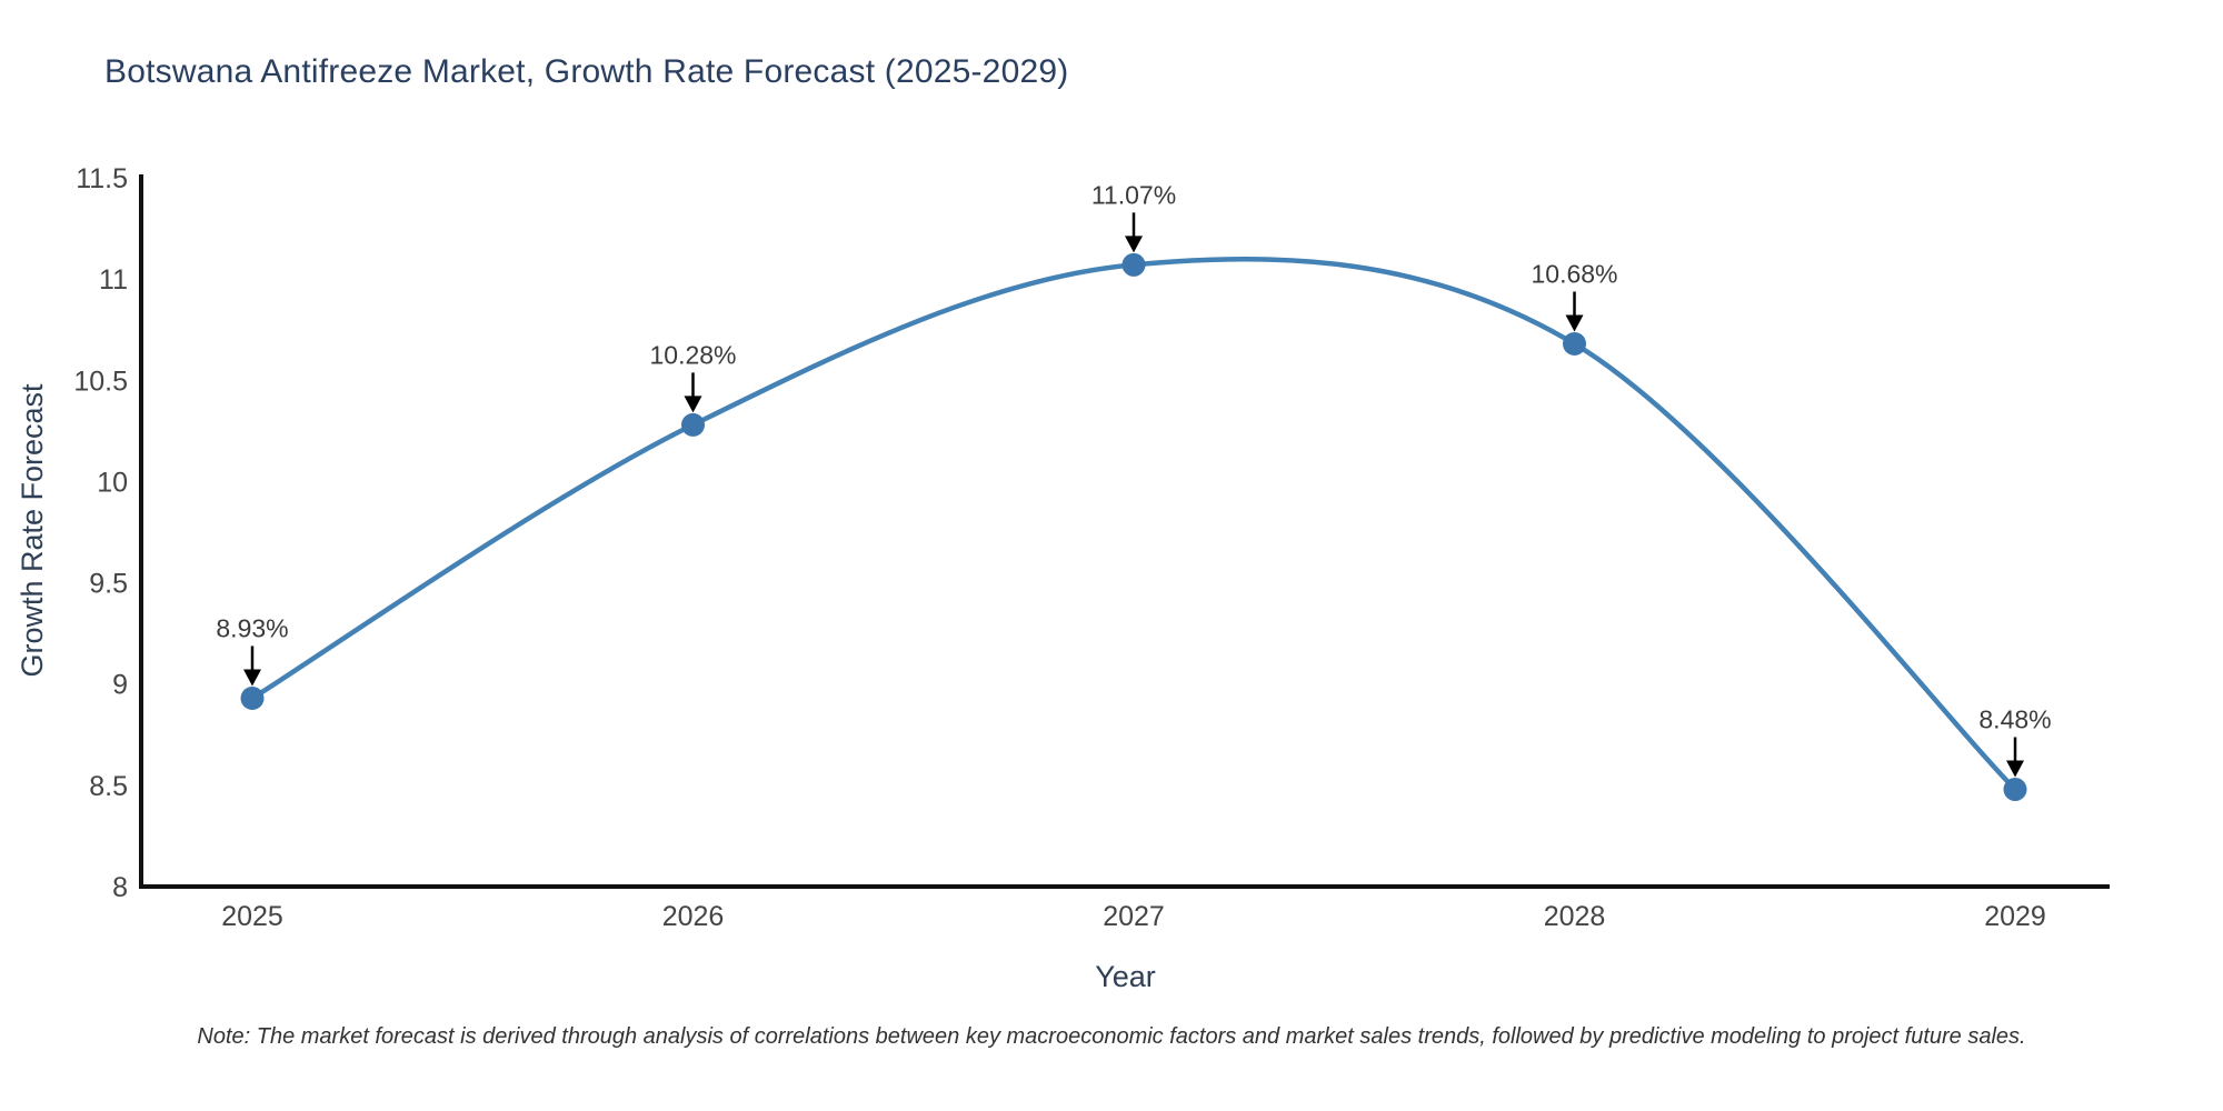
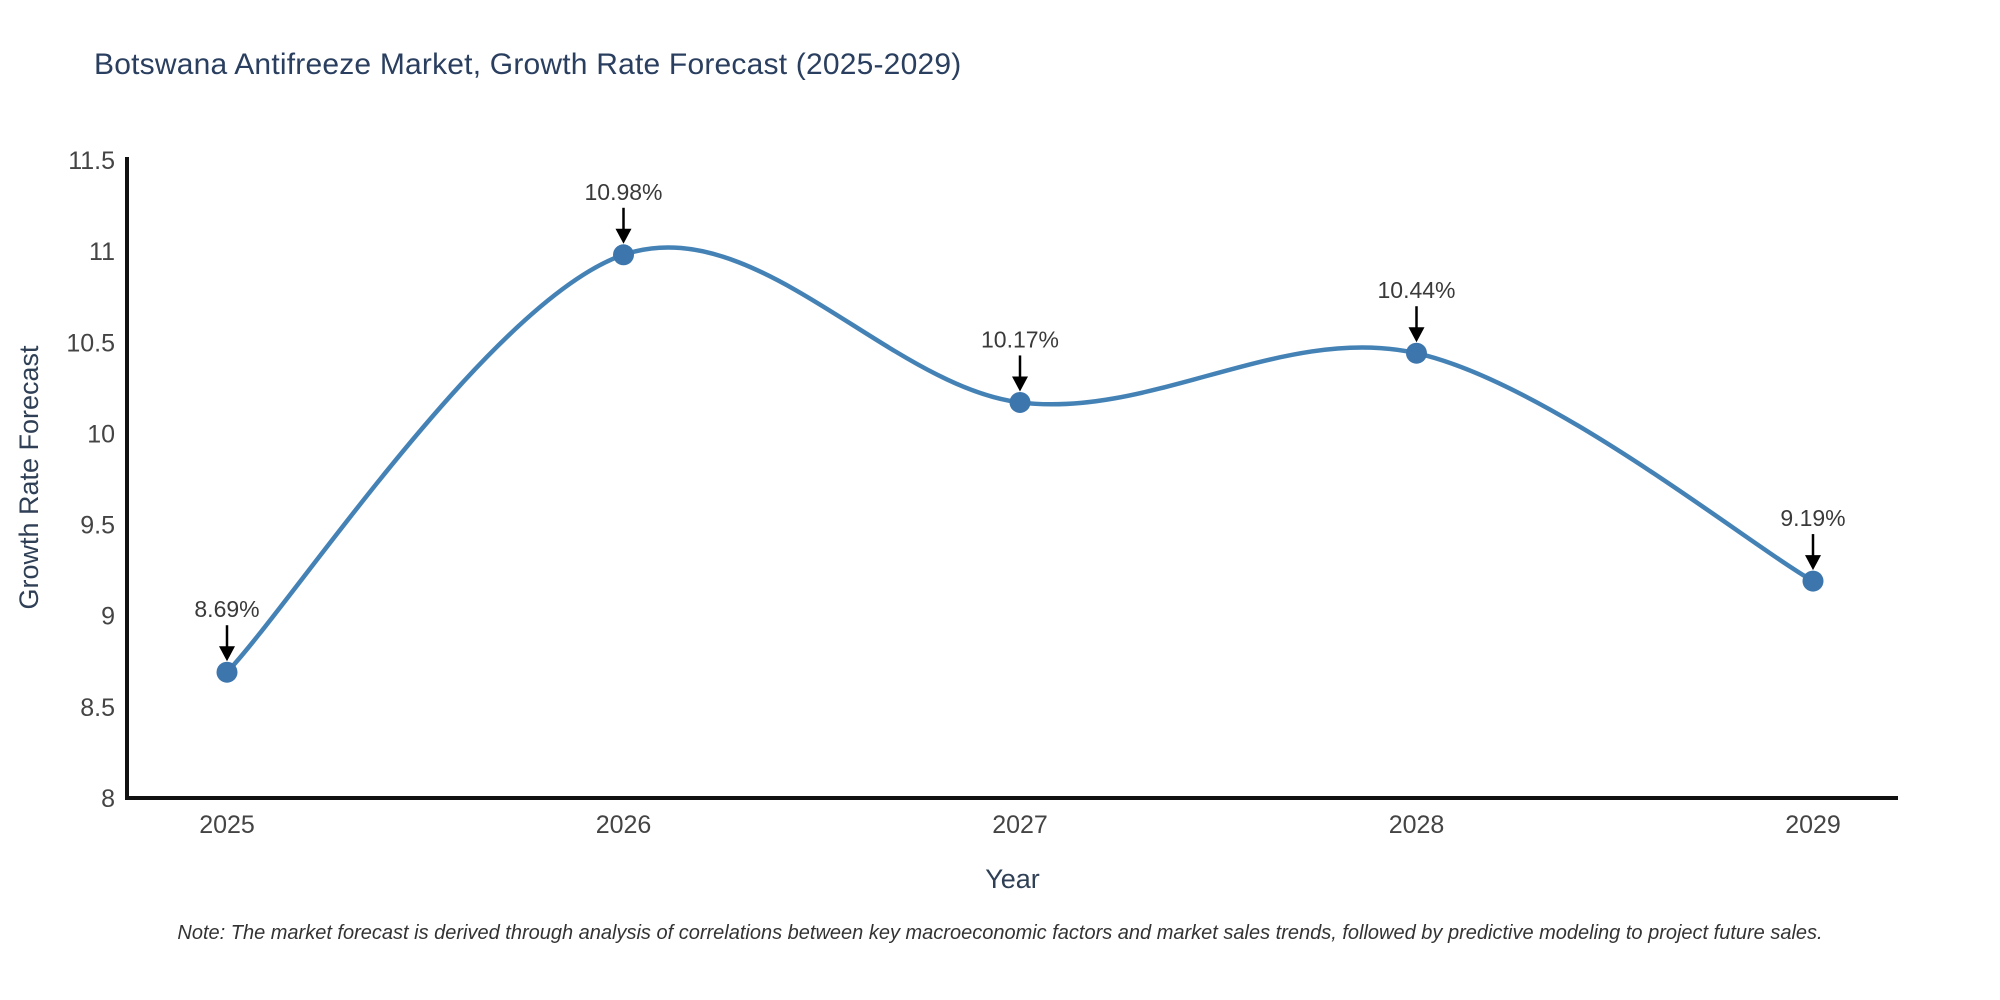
2025: 8.93% -> 8.69%
2026: 10.28% -> 10.98%
2027: 11.07% -> 10.17%
2028: 10.68% -> 10.44%
2029: 8.48% -> 9.19%
